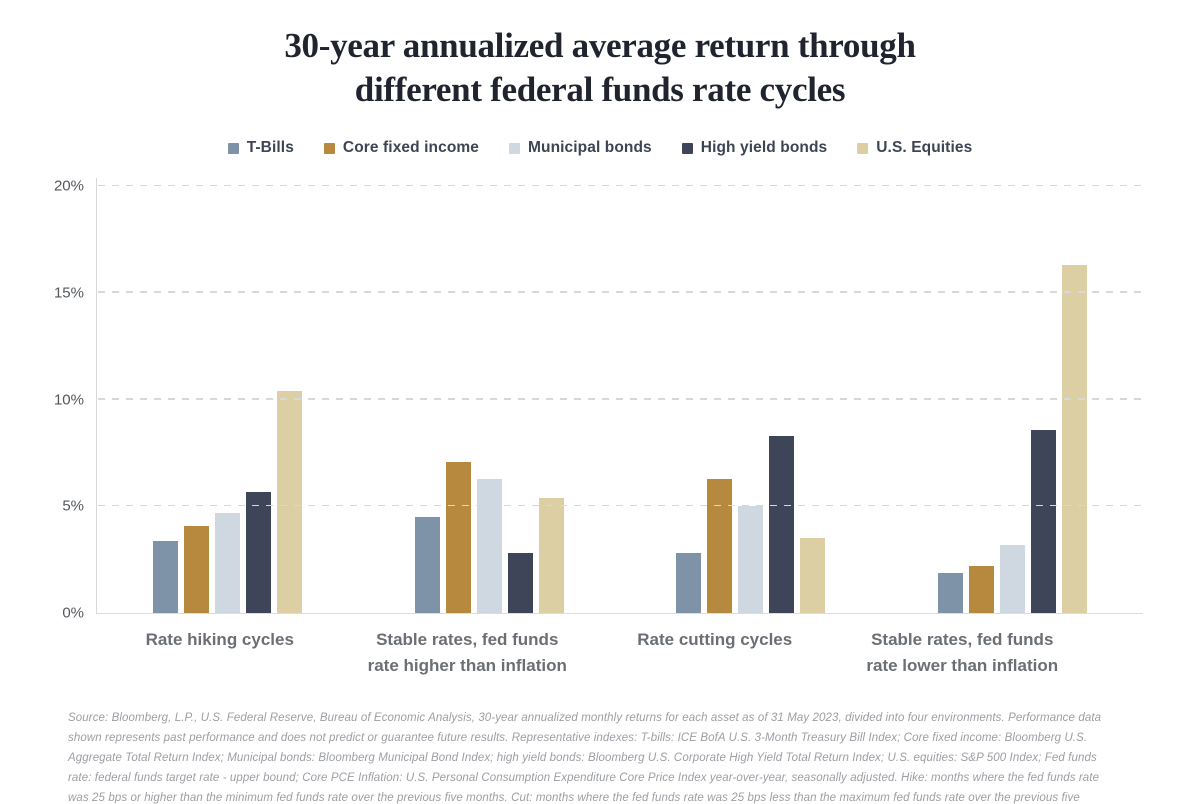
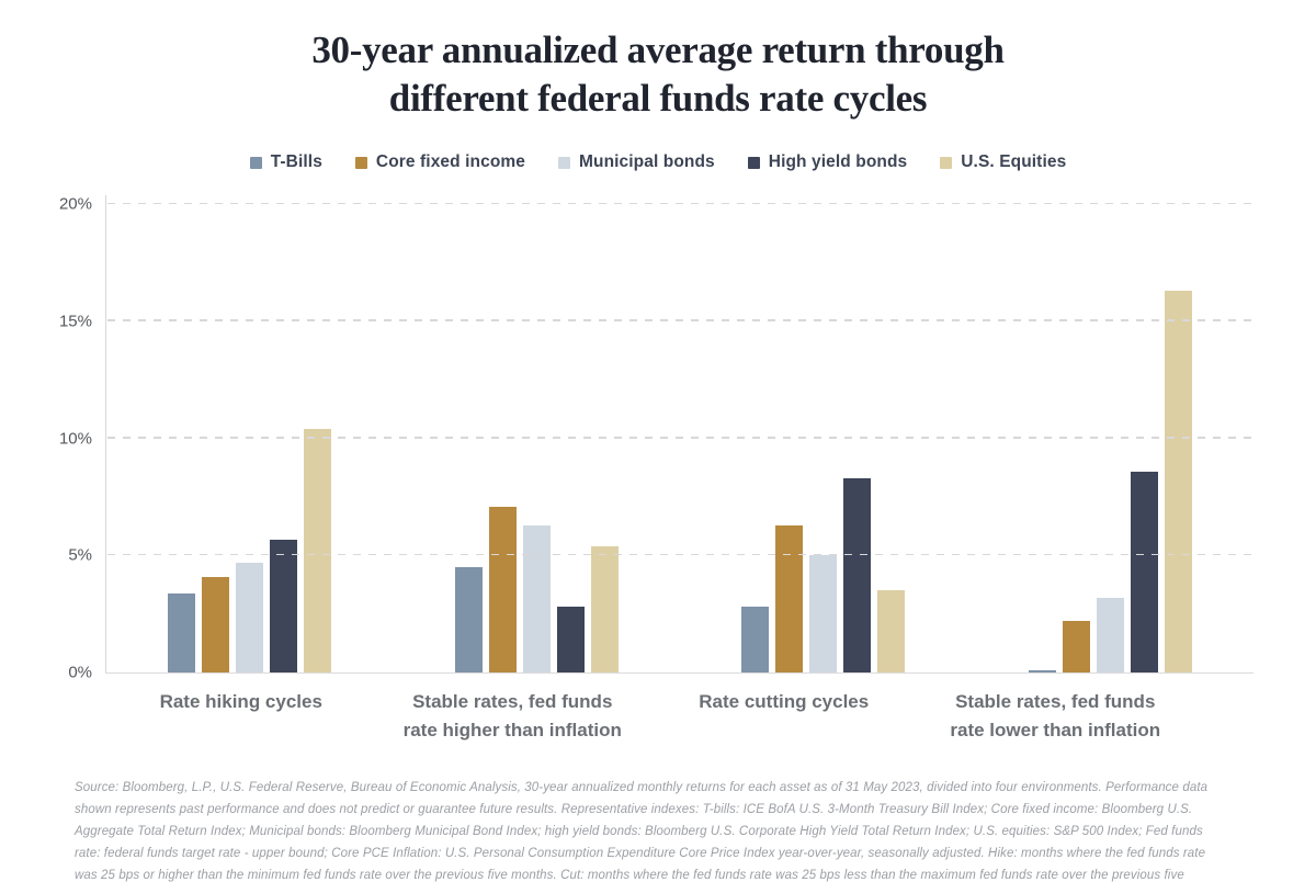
T-Bills/Stable rates, fed funds rate lower than inflation: 1.9% -> 0.1%
